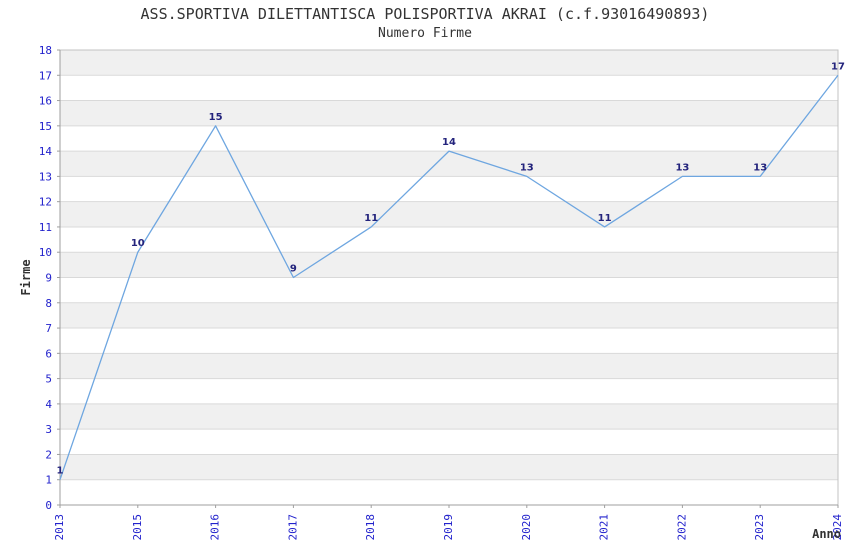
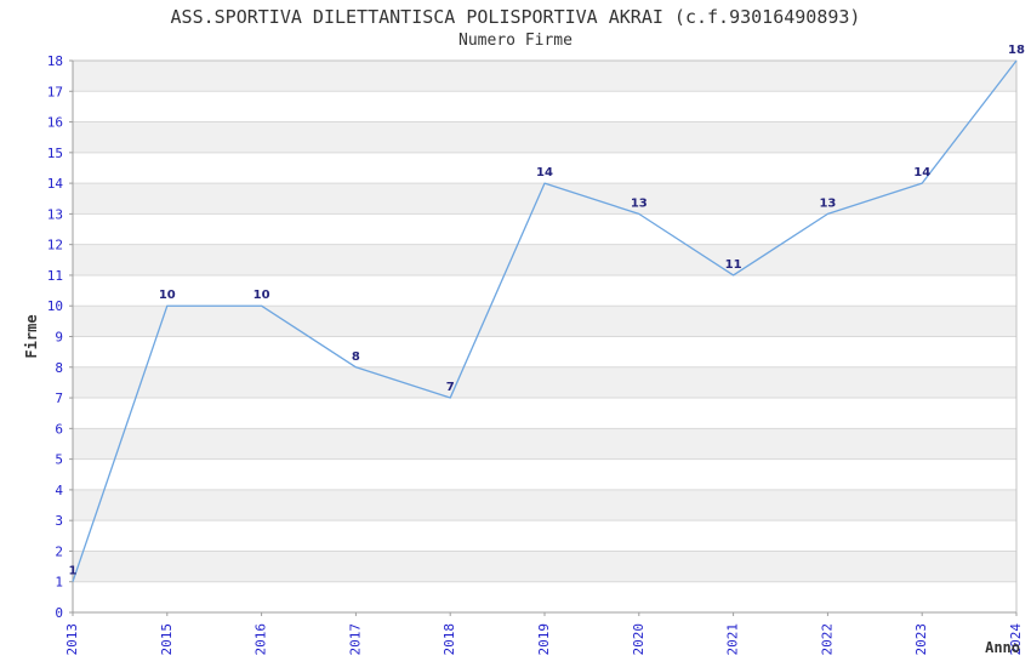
2016: 15 -> 10
2017: 9 -> 8
2018: 11 -> 7
2023: 13 -> 14
2024: 17 -> 18
